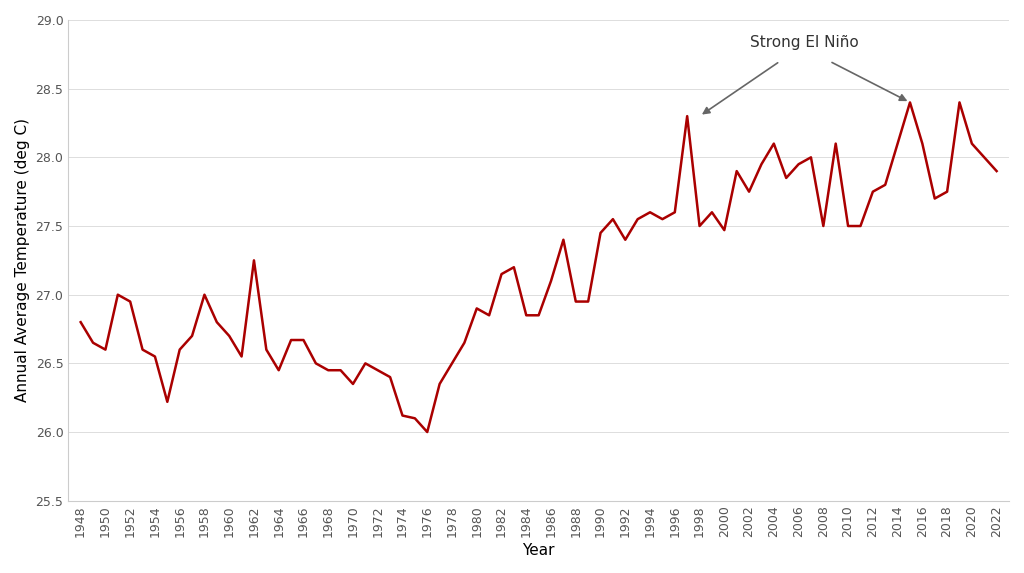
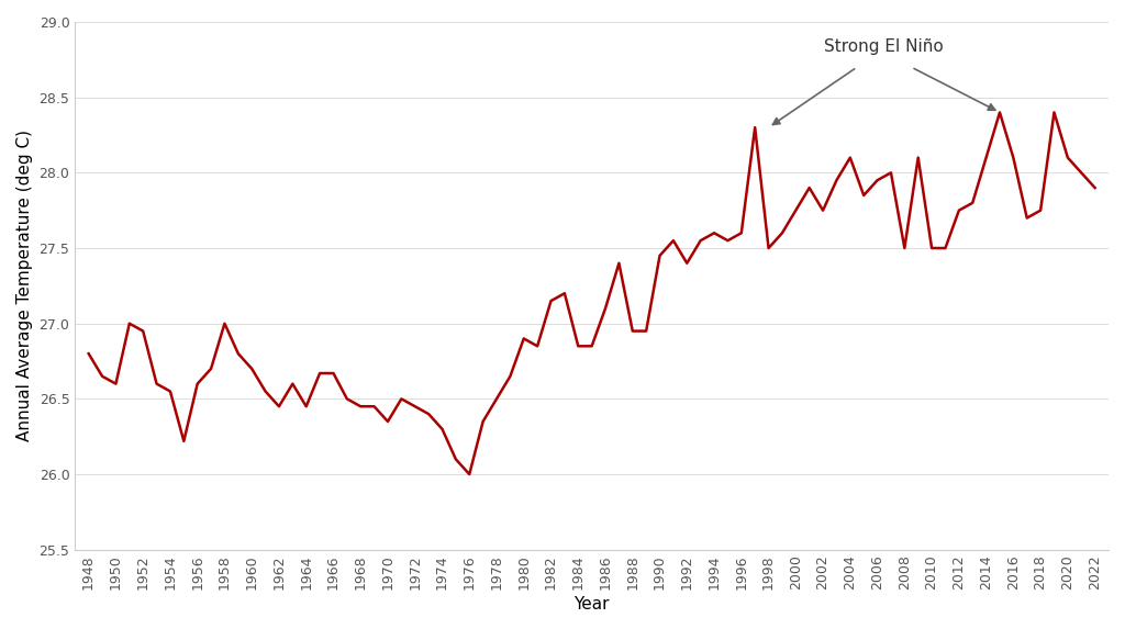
1962: 27.25 -> 26.45
1974: 26.12 -> 26.30
2000: 27.47 -> 27.75
